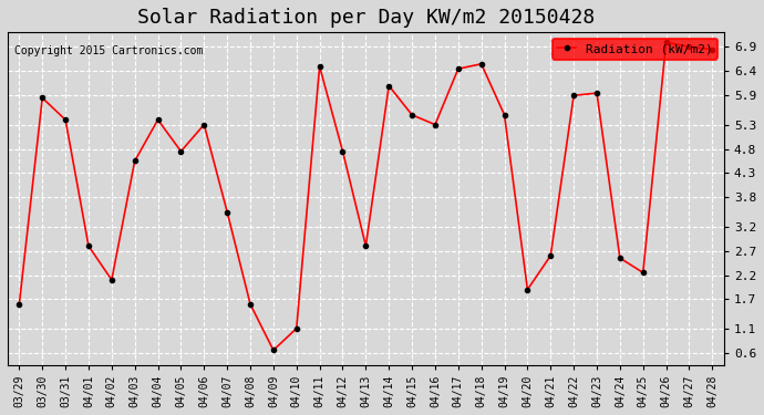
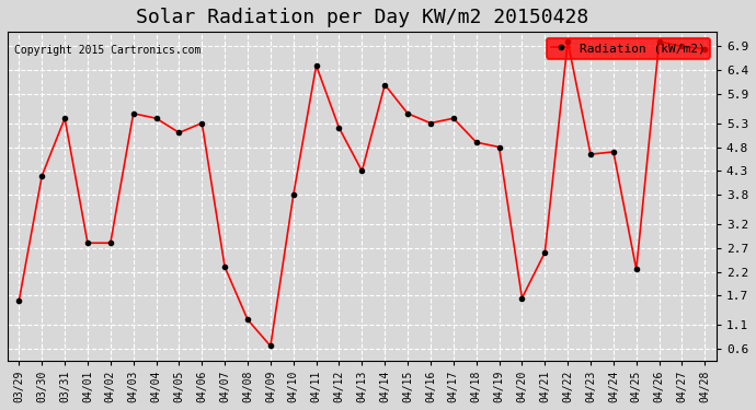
03/30: 5.85 -> 4.20
04/02: 2.10 -> 2.80
04/03: 4.55 -> 5.50
04/05: 4.75 -> 5.10
04/07: 3.50 -> 2.30
04/08: 1.60 -> 1.20
04/10: 1.10 -> 3.80
04/12: 4.75 -> 5.20
04/13: 2.80 -> 4.30
04/17: 6.45 -> 5.40
04/18: 6.55 -> 4.90
04/19: 5.50 -> 4.80
04/20: 1.90 -> 1.65
04/22: 5.90 -> 7.00
04/23: 5.95 -> 4.65
04/24: 2.55 -> 4.70
